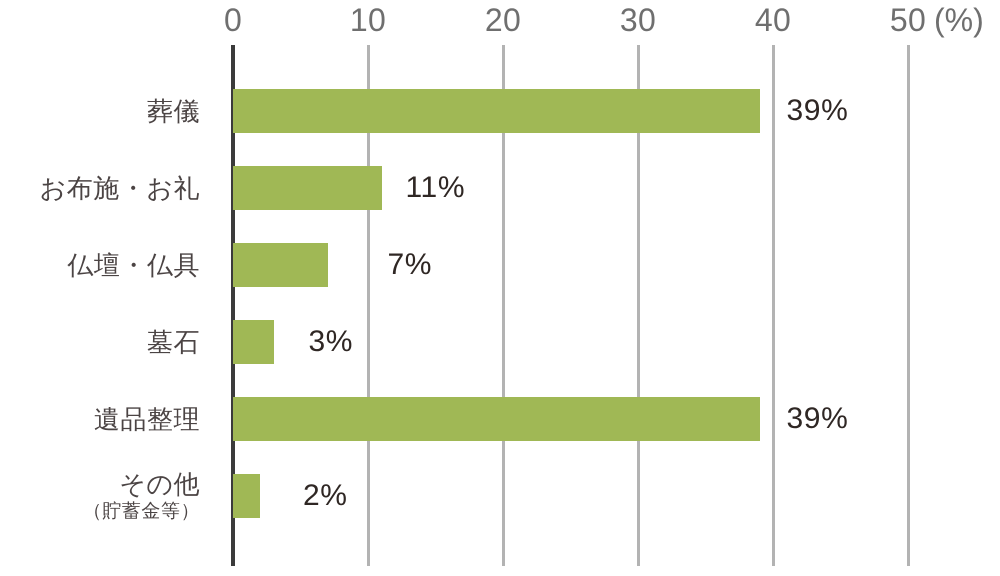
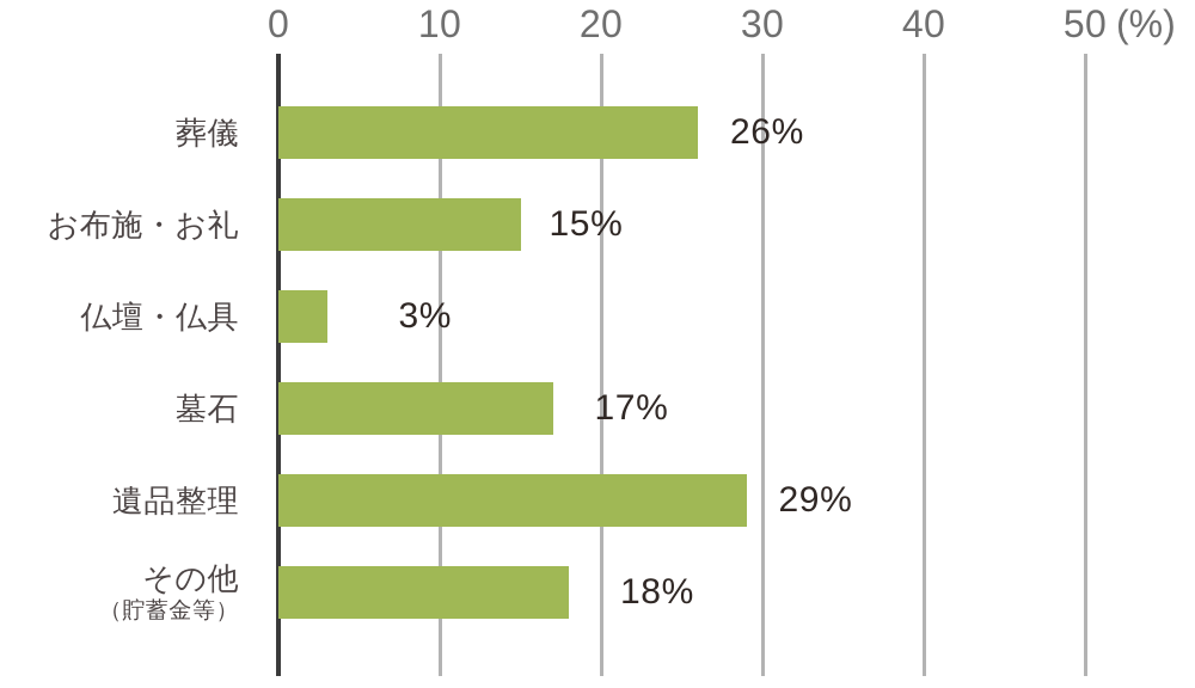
葬儀: 39% -> 26%
お布施・お礼: 11% -> 15%
仏壇・仏具: 7% -> 3%
墓石: 3% -> 17%
遺品整理: 39% -> 29%
その他: 2% -> 18%
